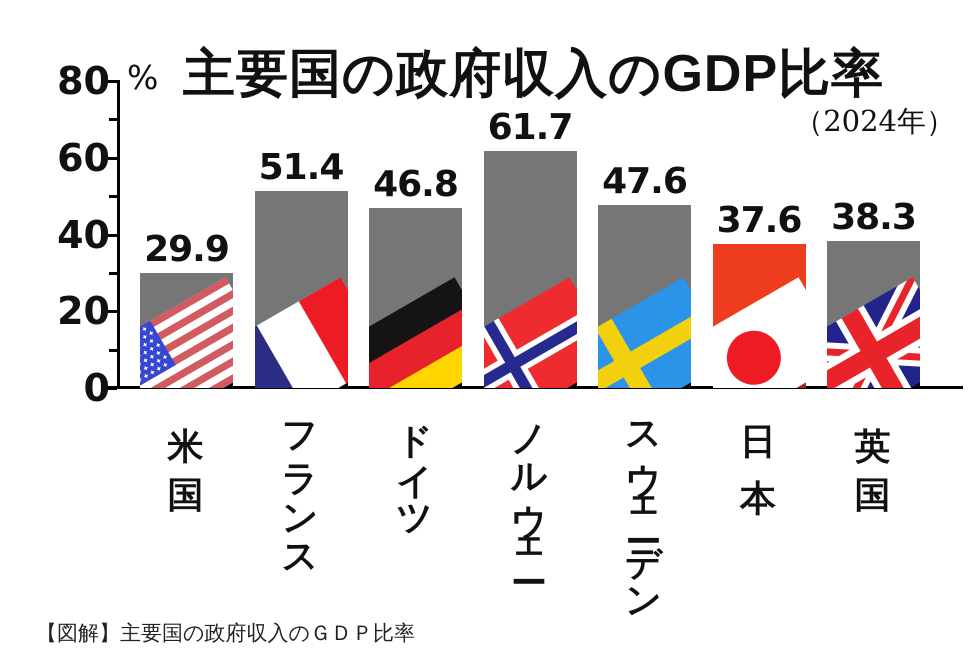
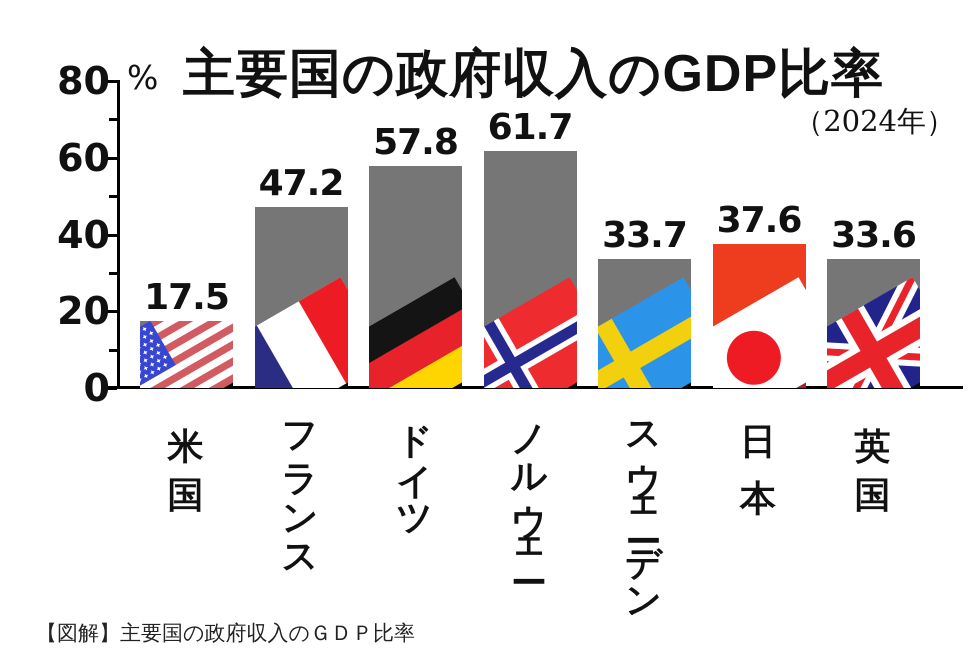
米国: 29.9 -> 17.5
フランス: 51.4 -> 47.2
ドイツ: 46.8 -> 57.8
スウェーデン: 47.6 -> 33.7
英国: 38.3 -> 33.6
